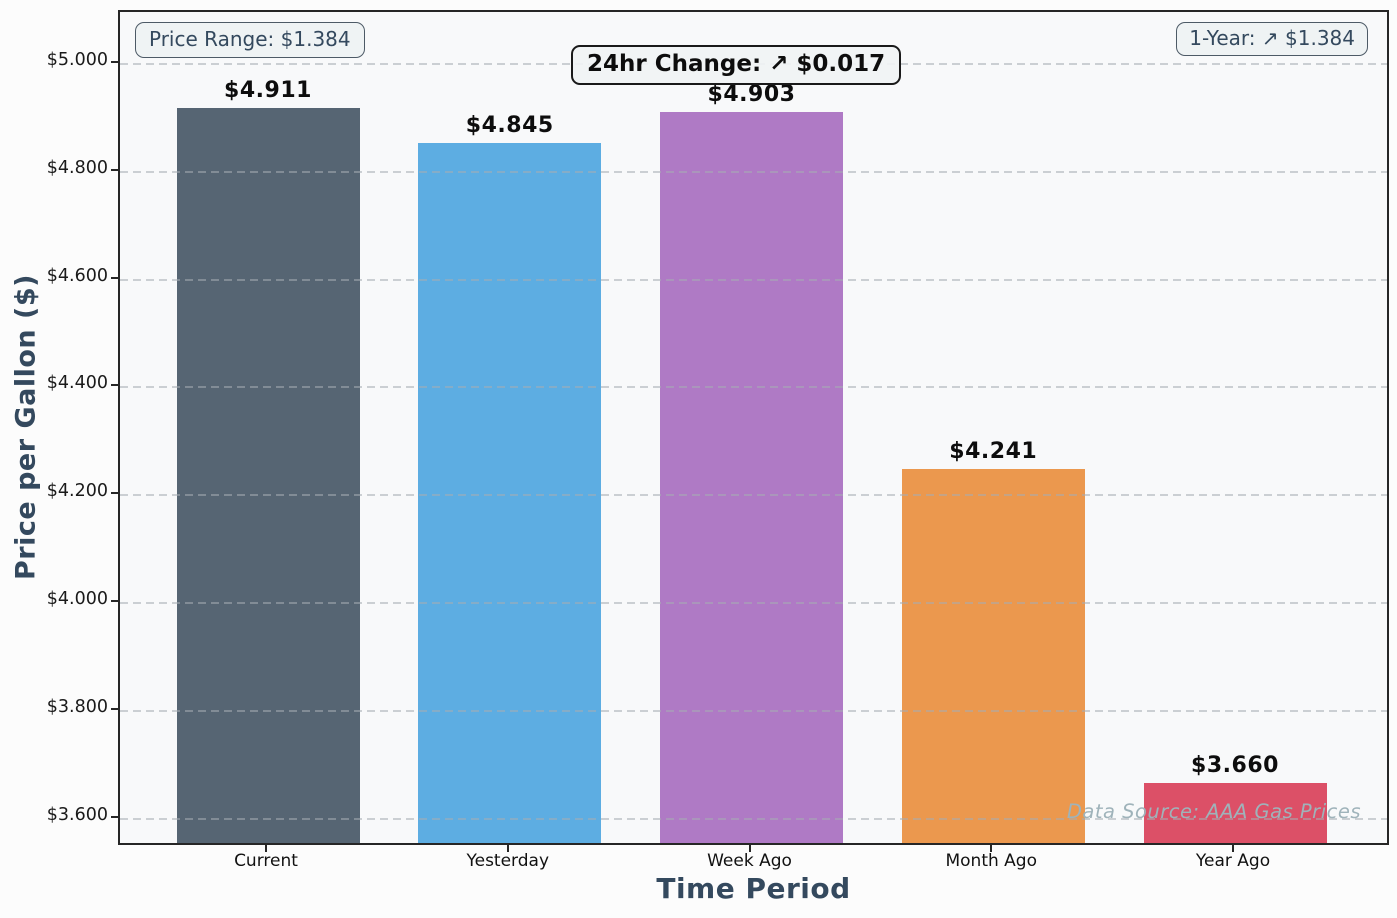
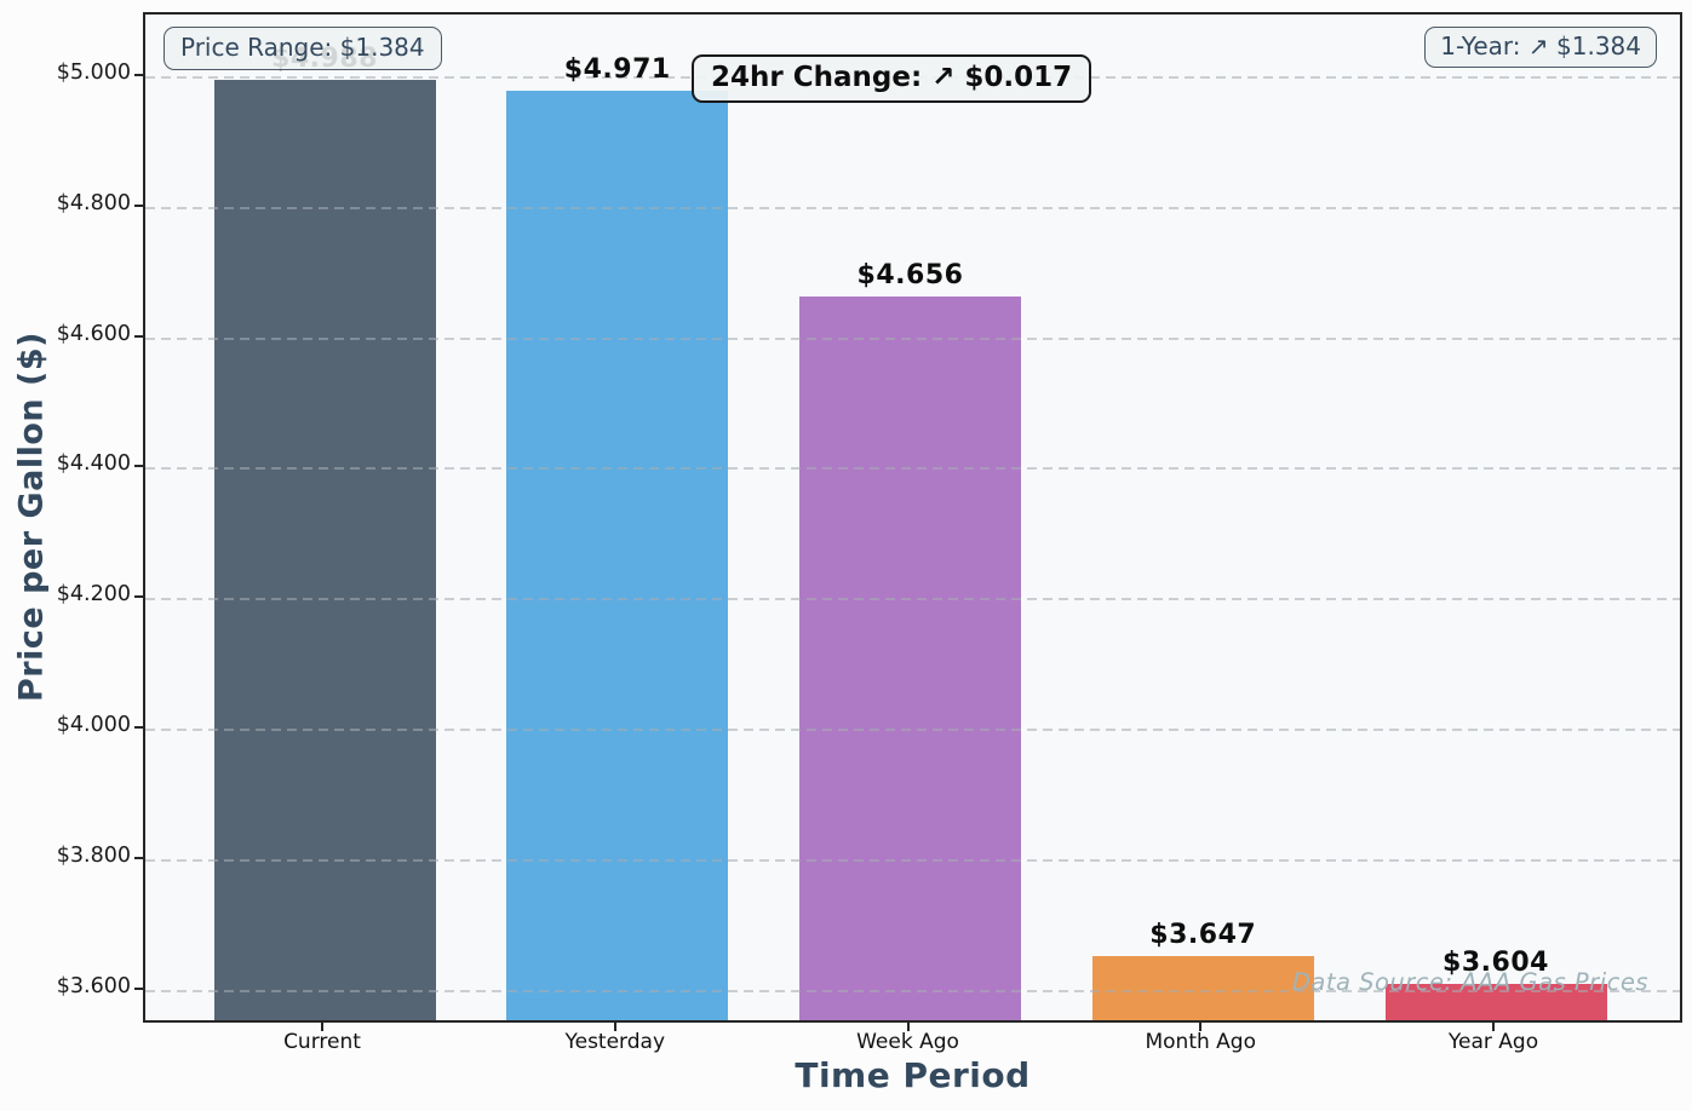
Current: $4.911 -> $4.988
Yesterday: $4.845 -> $4.971
Week Ago: $4.903 -> $4.656
Month Ago: $4.241 -> $3.647
Year Ago: $3.660 -> $3.604
